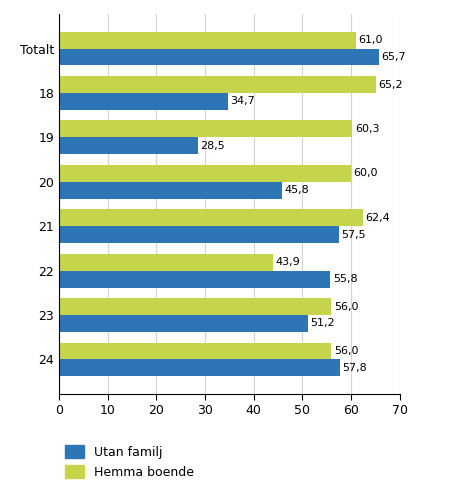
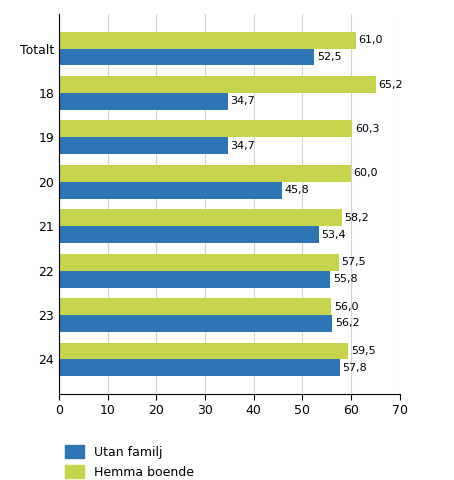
Utan familj/Totalt: 65,7 -> 52,5
Utan familj/19: 28,5 -> 34,7
Hemma boende/21: 62,4 -> 58,2
Utan familj/21: 57,5 -> 53,4
Hemma boende/22: 43,9 -> 57,5
Utan familj/23: 51,2 -> 56,2
Hemma boende/24: 56,0 -> 59,5
